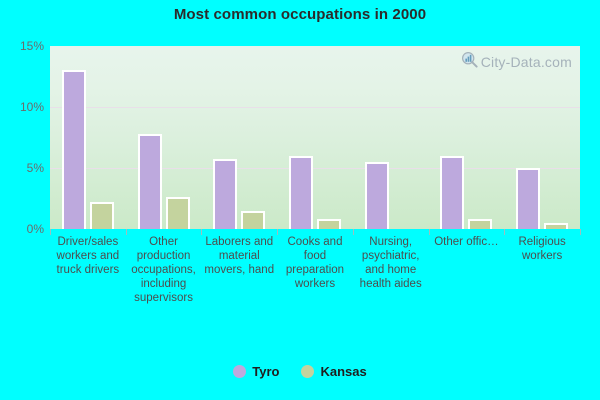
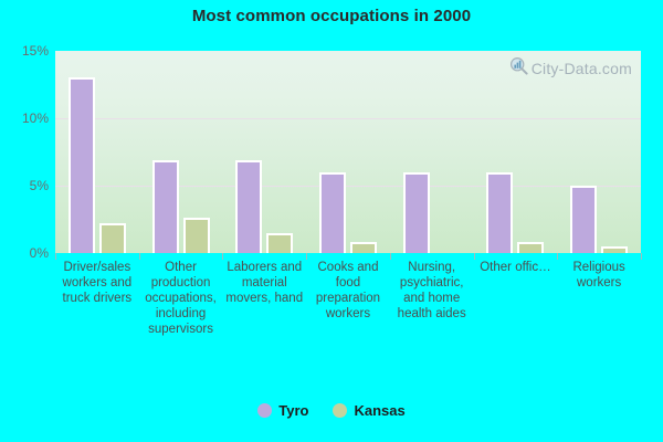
Tyro/Other production occupations, including supervisors: 7.8% -> 6.9%
Tyro/Laborers and material movers, hand: 5.7% -> 6.9%
Tyro/Nursing, psychiatric, and home health aides: 5.5% -> 6.0%
